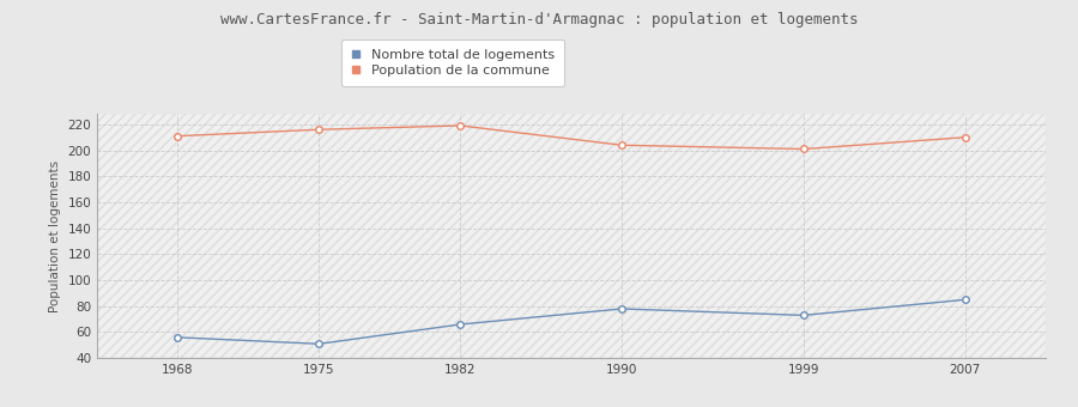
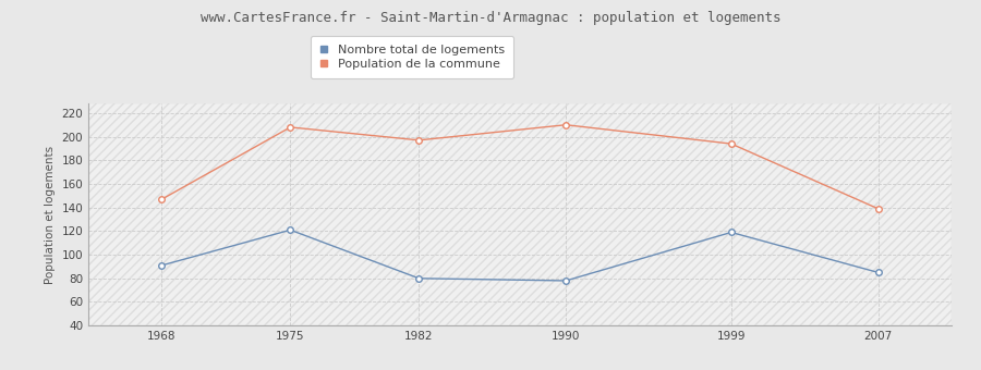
Nombre total de logements/1968: 56 -> 91
Population de la commune/1968: 211 -> 147
Nombre total de logements/1975: 51 -> 121
Population de la commune/1975: 216 -> 208
Nombre total de logements/1982: 66 -> 80
Population de la commune/1982: 219 -> 197
Population de la commune/1990: 204 -> 210
Nombre total de logements/1999: 73 -> 119
Population de la commune/1999: 201 -> 194
Population de la commune/2007: 210 -> 139
